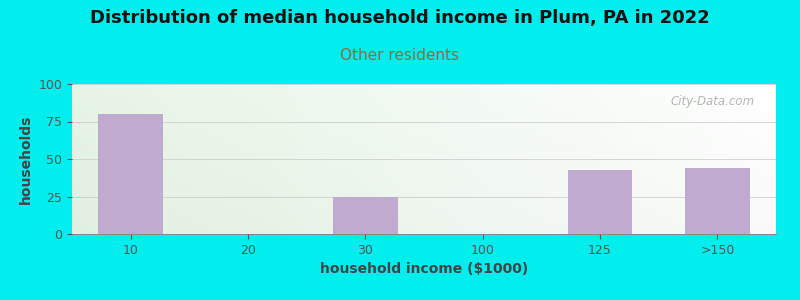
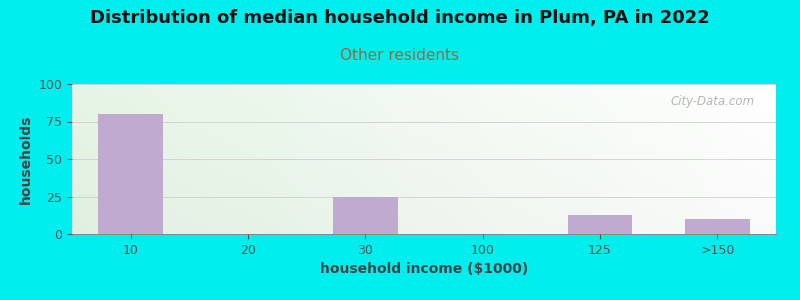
125: 43 -> 13
>150: 44 -> 10
